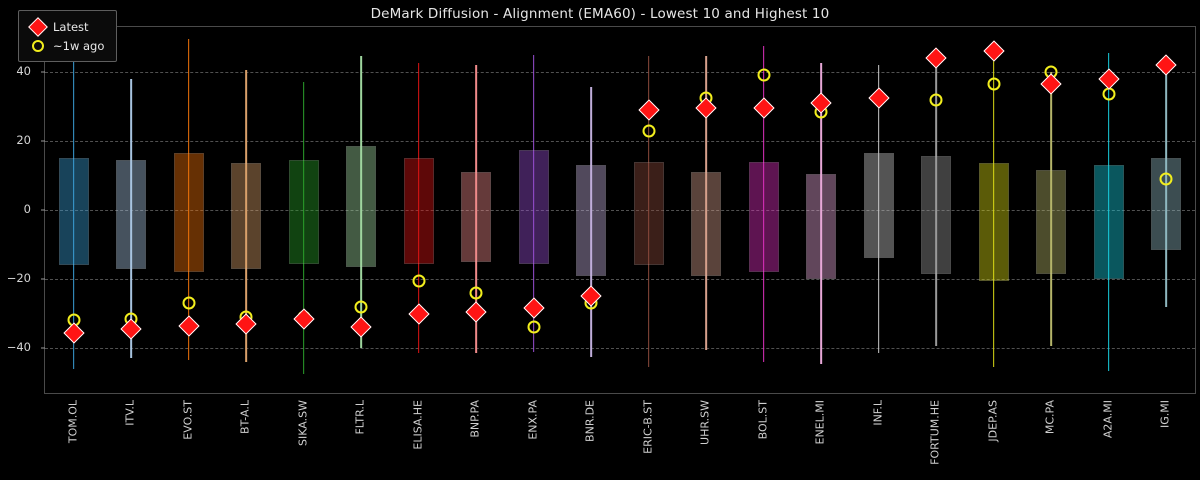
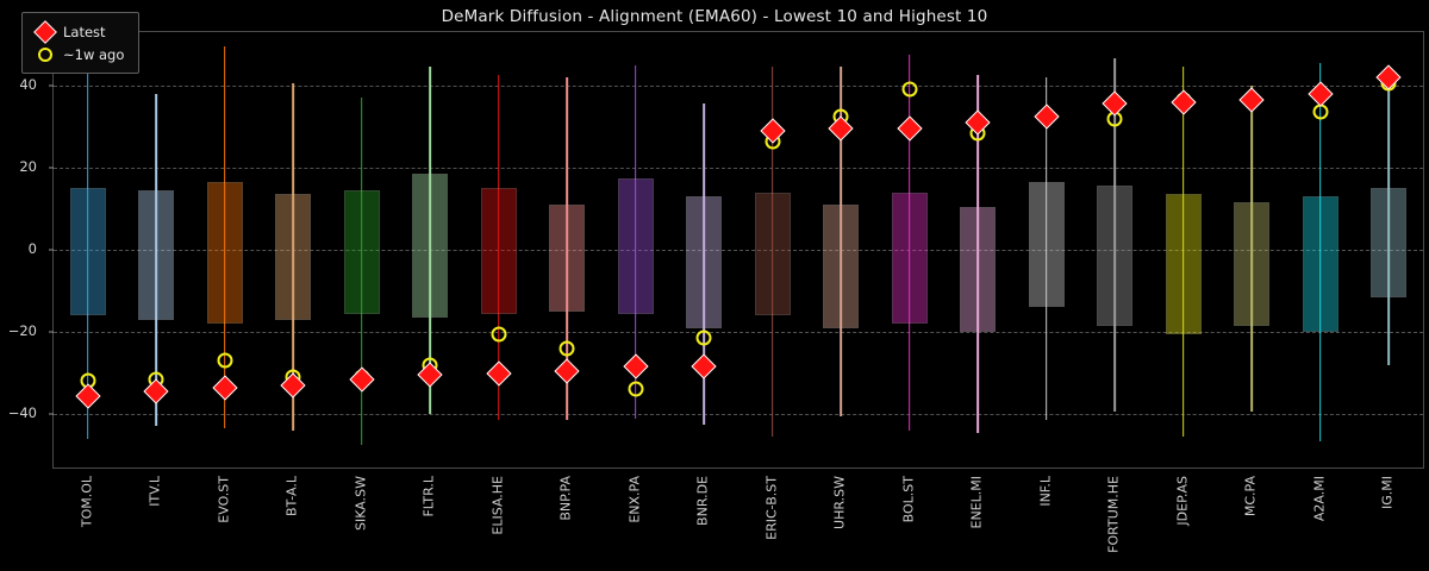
Latest/FLTR.L: -34 -> -30
Latest/BNR.DE: -25 -> -28
~1w ago/BNR.DE: -27 -> -22
~1w ago/ERIC-B.ST: 23 -> 26
Latest/FORTUM.HE: 44 -> 36
Latest/JDEP.AS: 46 -> 36
~1w ago/MC.PA: 40 -> 36
~1w ago/IG.MI: 9 -> 40
